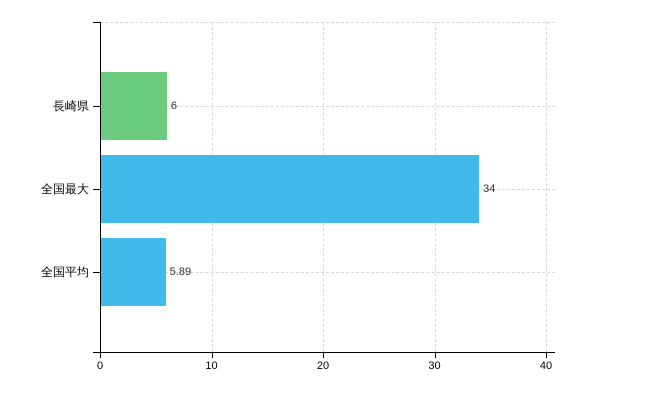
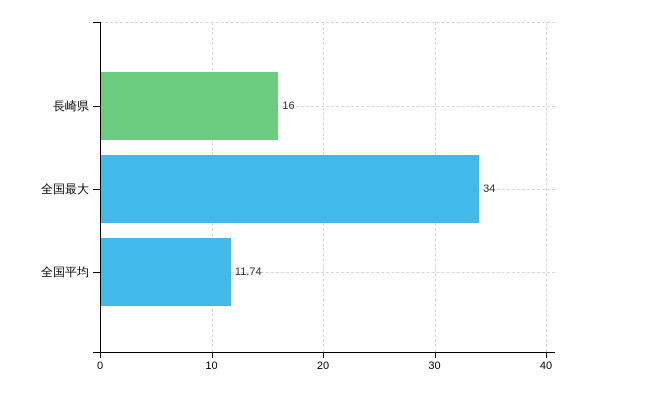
長崎県: 6 -> 16
全国平均: 5.89 -> 11.74
